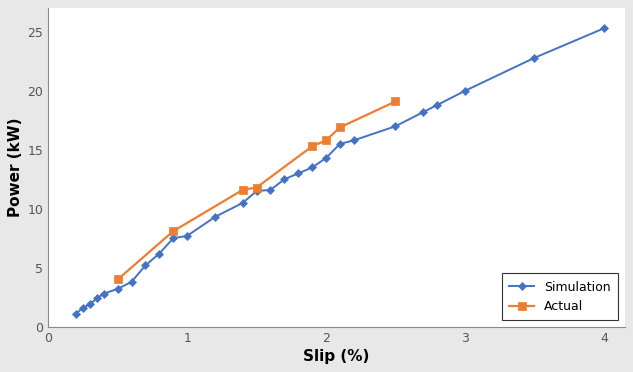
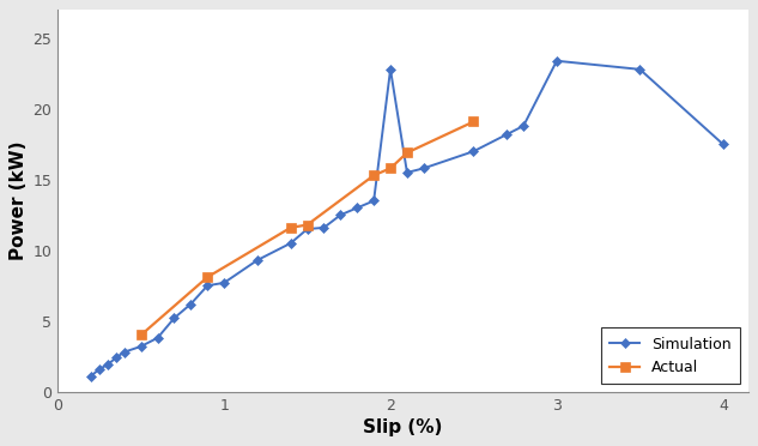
Simulation/2: 14.3 -> 22.8
Simulation/3: 20.0 -> 23.4
Simulation/4: 25.3 -> 17.5
